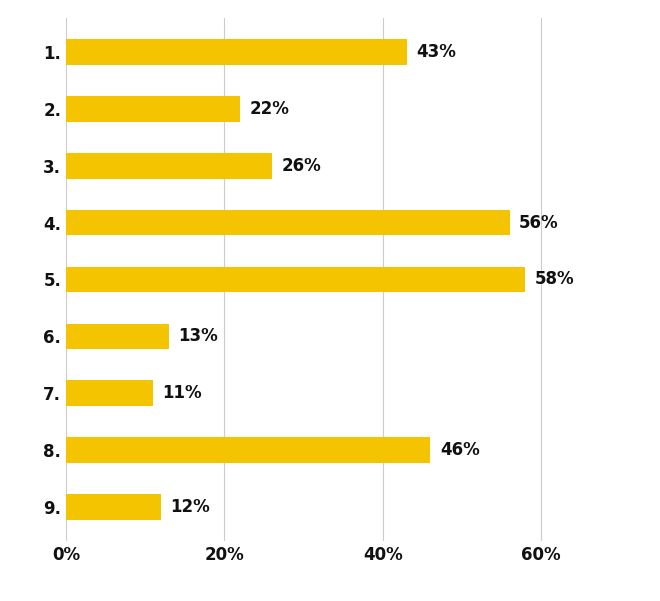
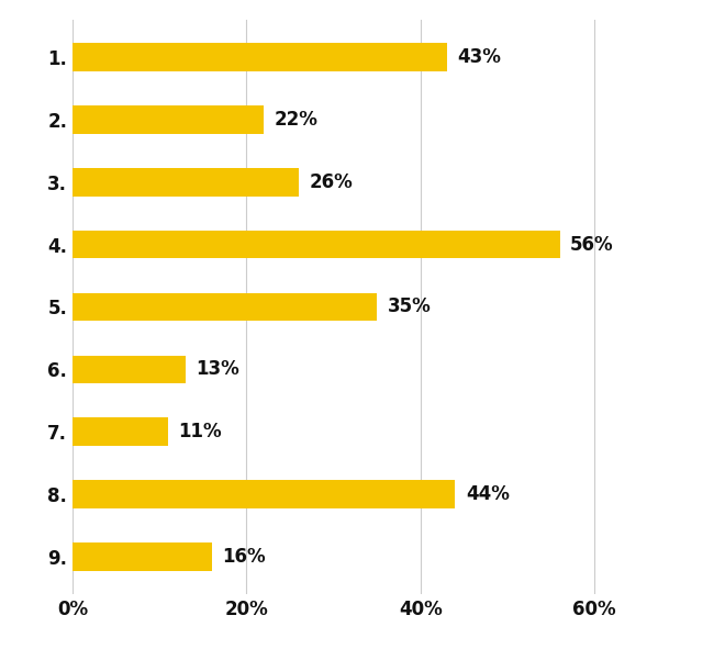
5.: 58% -> 35%
8.: 46% -> 44%
9.: 12% -> 16%
